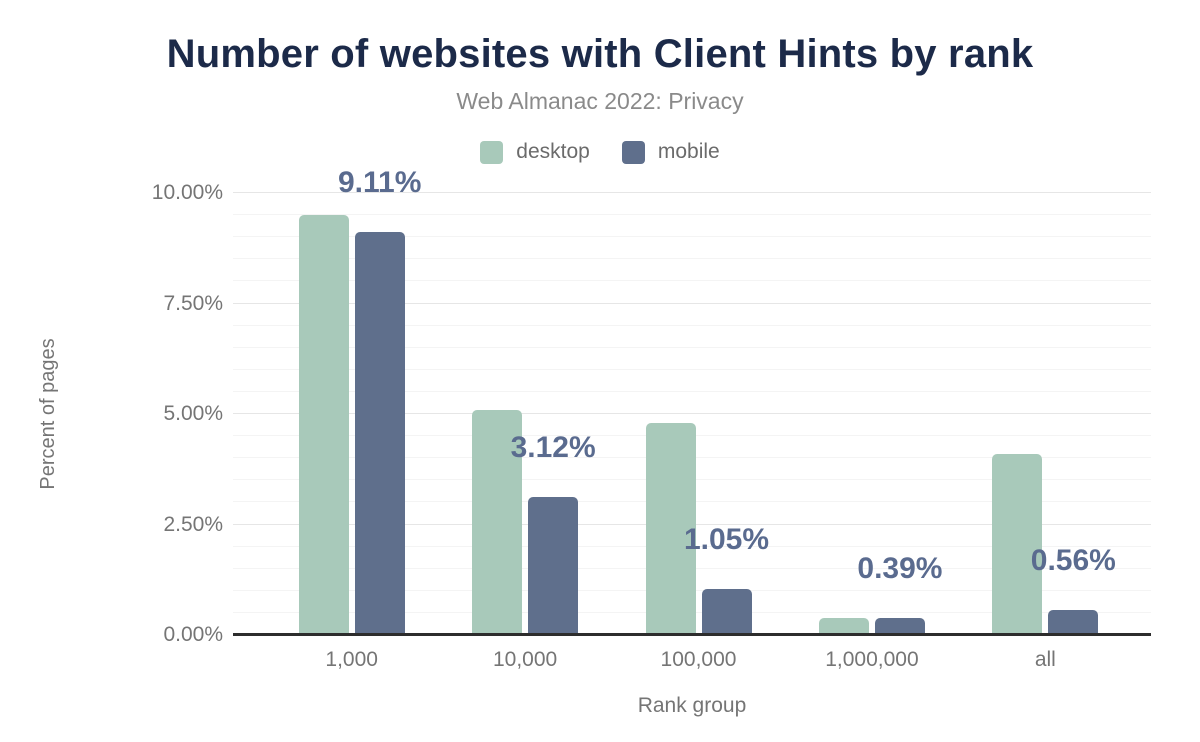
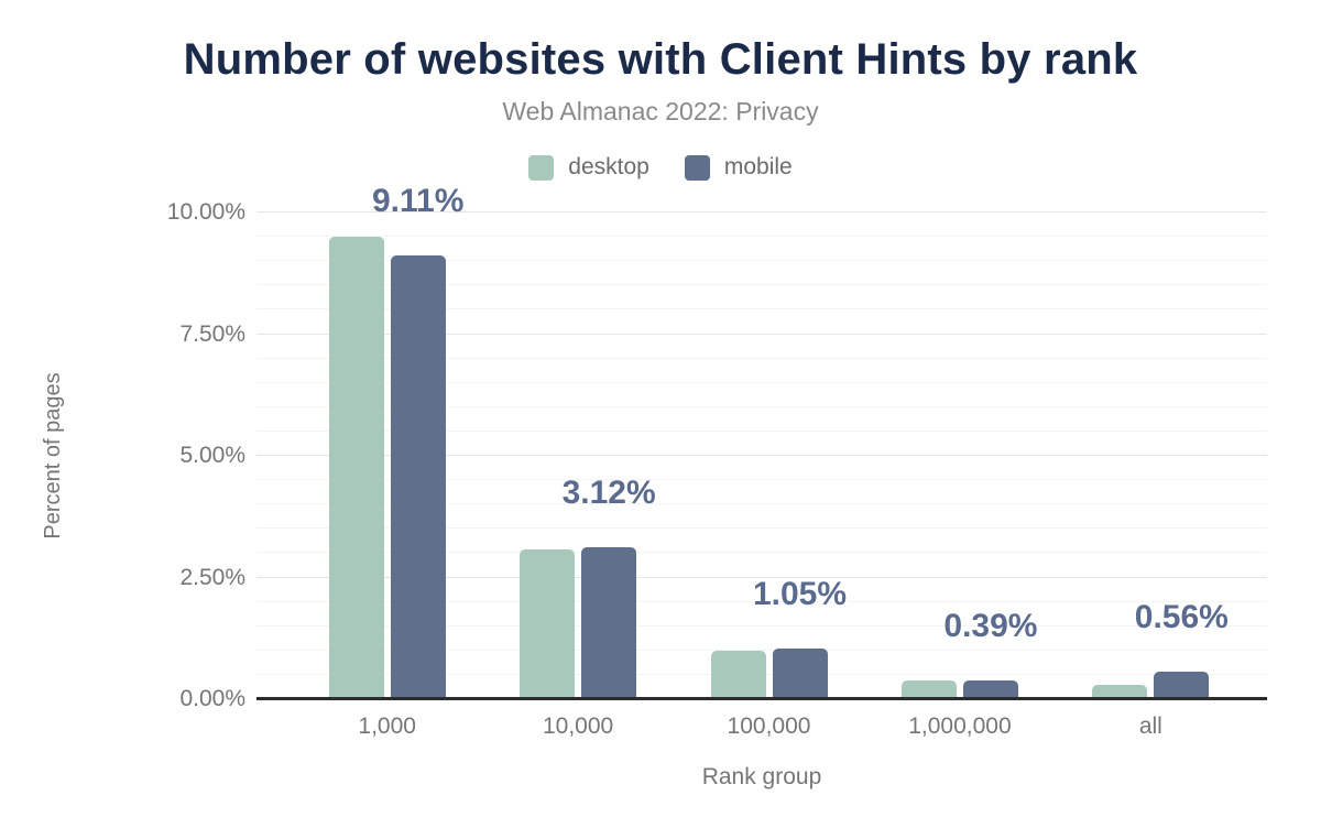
desktop/10,000: 5.1% -> 3.1%
desktop/100,000: 4.8% -> 1.0%
desktop/all: 4.1% -> 0.3%
